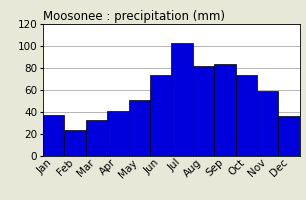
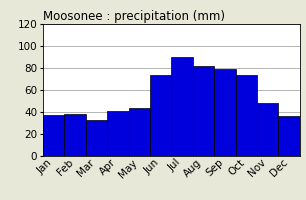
Feb: 24 -> 38
May: 51 -> 44
Jul: 103 -> 90
Sep: 84 -> 79
Nov: 59 -> 48
